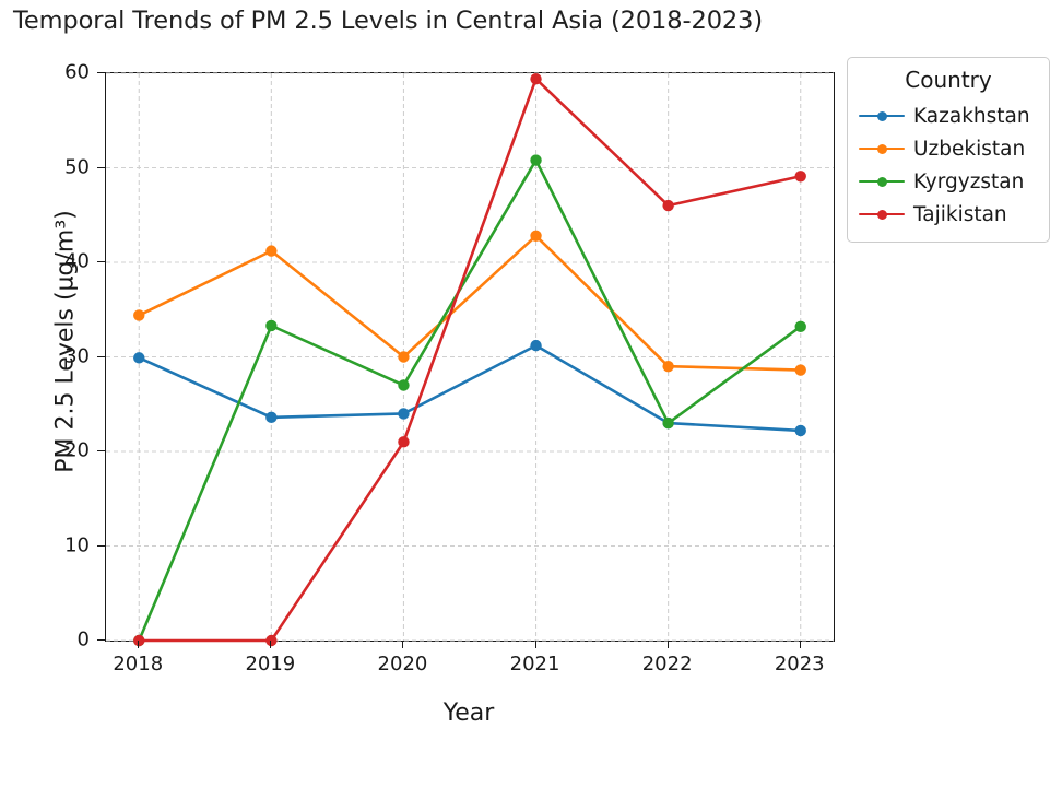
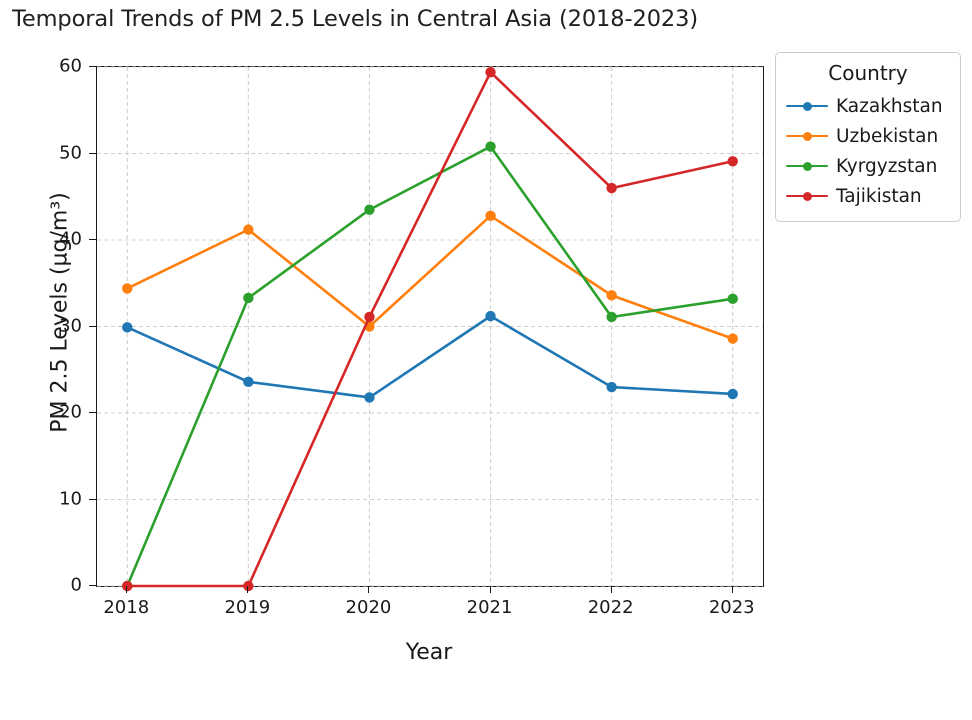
Kazakhstan/2020: 24 -> 22
Kyrgyzstan/2020: 27 -> 44
Tajikistan/2020: 21 -> 31
Uzbekistan/2022: 29 -> 34
Kyrgyzstan/2022: 23 -> 31
